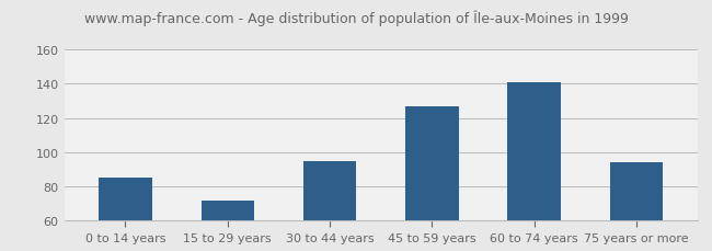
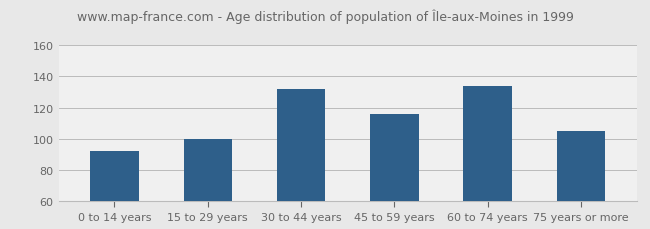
0 to 14 years: 85 -> 92
15 to 29 years: 72 -> 100
30 to 44 years: 95 -> 132
45 to 59 years: 127 -> 116
60 to 74 years: 141 -> 134
75 years or more: 94 -> 105
